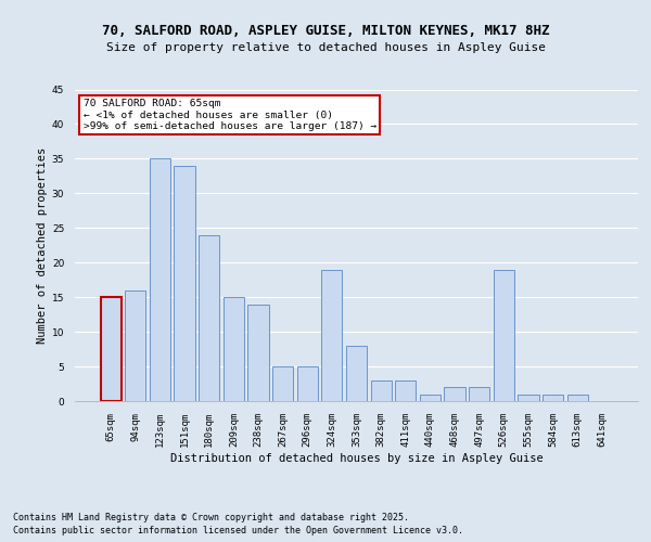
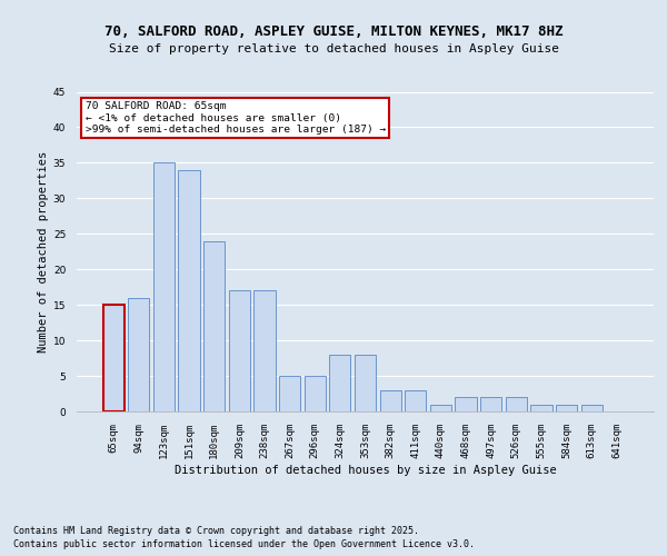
209sqm: 15 -> 17
238sqm: 14 -> 17
324sqm: 19 -> 8
526sqm: 19 -> 2
